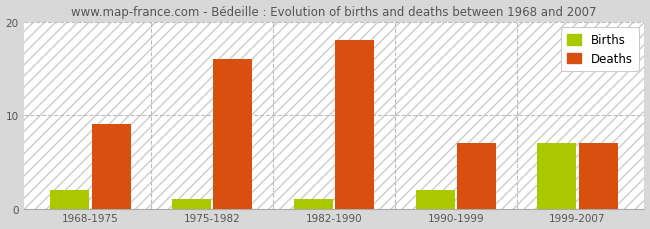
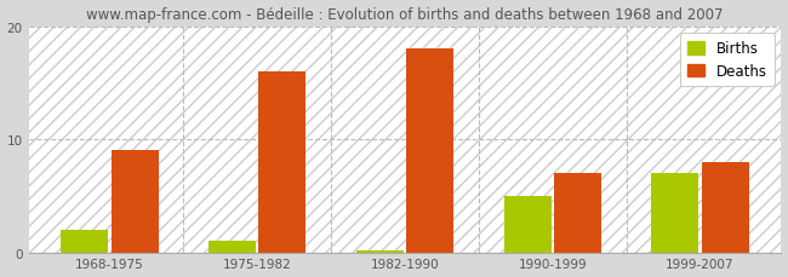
Births/1982-1990: 1.0 -> 0.2
Births/1990-1999: 2.0 -> 5.0
Deaths/1999-2007: 7 -> 8
